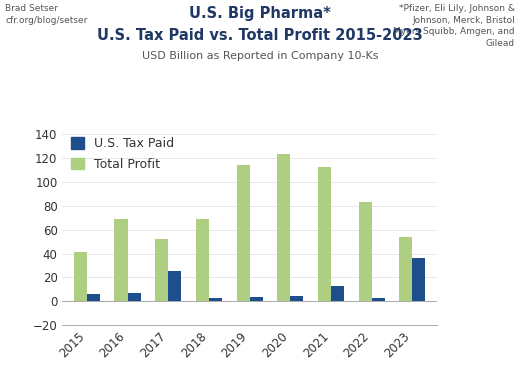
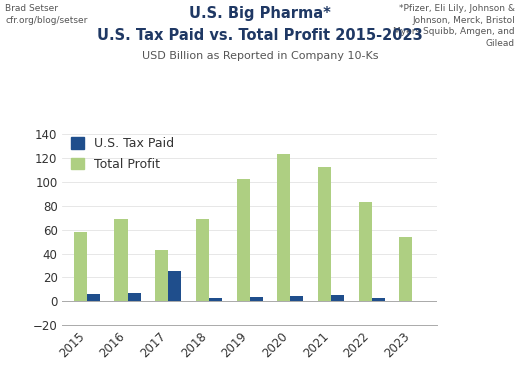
Total Profit/2015: 41 -> 58
Total Profit/2017: 52 -> 43
Total Profit/2019: 114 -> 103
U.S. Tax Paid/2021: 13 -> 5
U.S. Tax Paid/2023: 36 -> 0
